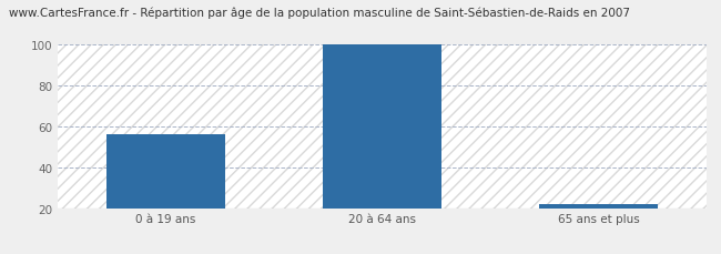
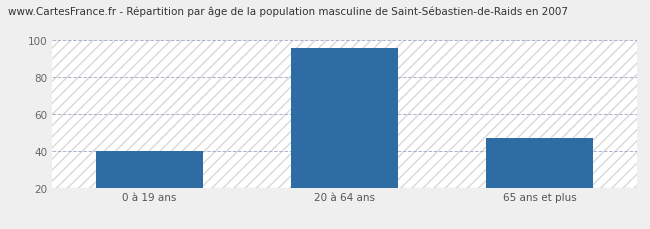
0 à 19 ans: 56 -> 40
20 à 64 ans: 100 -> 96
65 ans et plus: 22 -> 47
